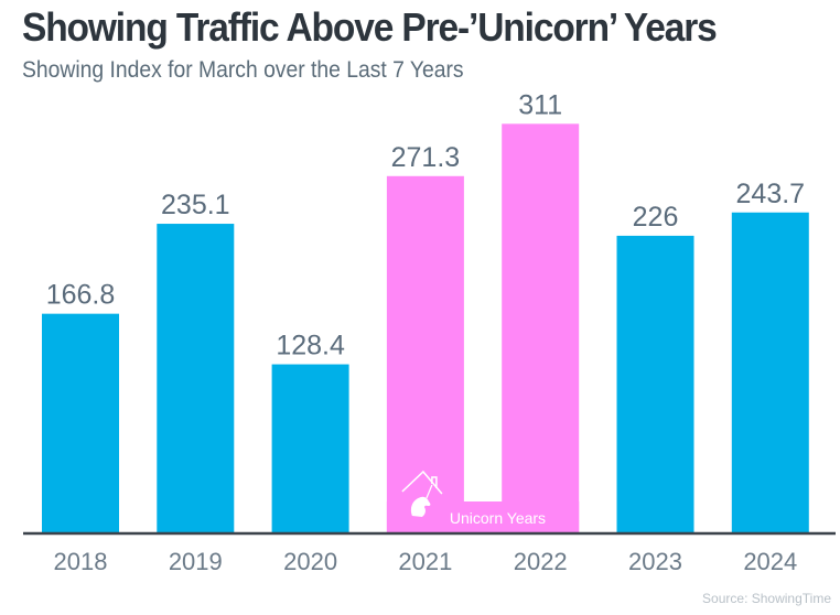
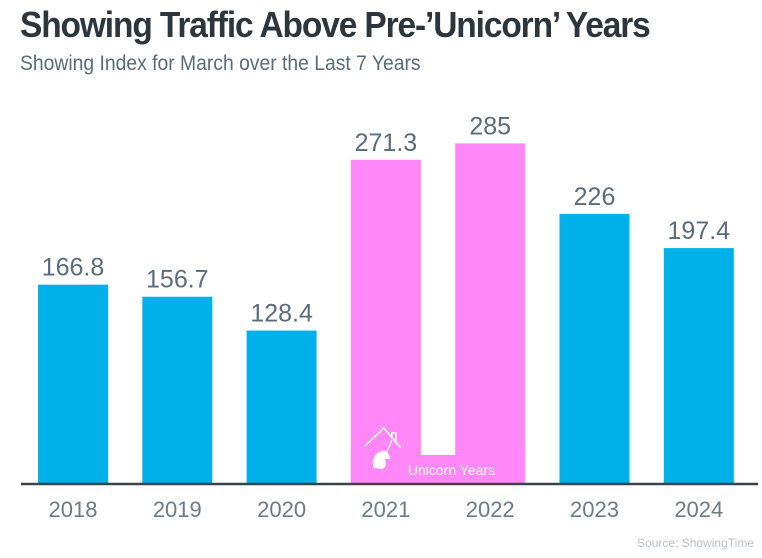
2019: 235.1 -> 156.7
2022: 311 -> 285
2024: 243.7 -> 197.4
